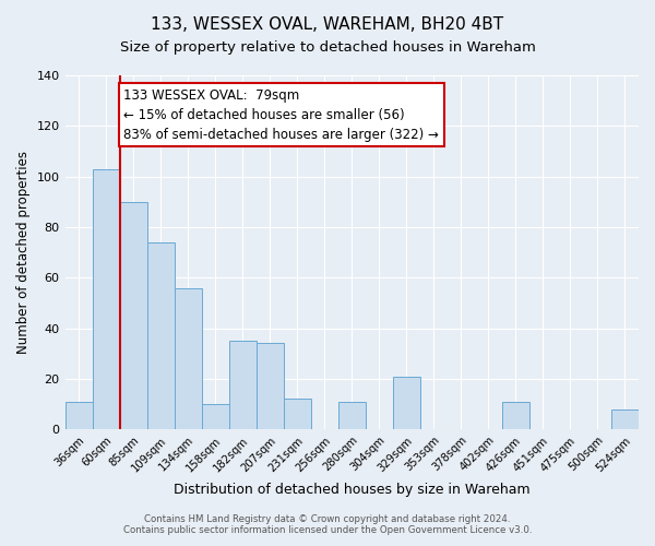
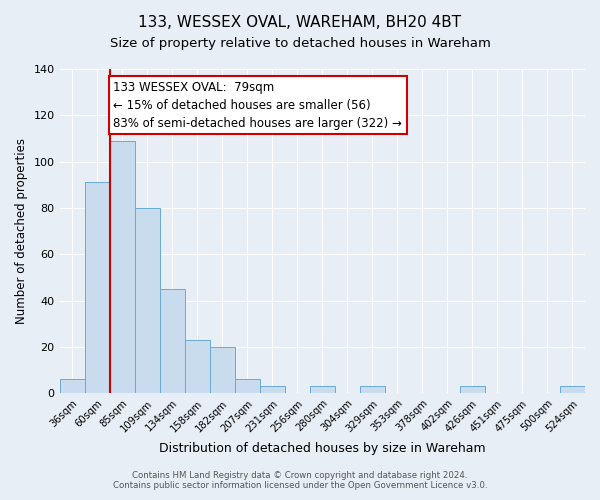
36sqm: 11 -> 6
60sqm: 103 -> 91
85sqm: 90 -> 109
109sqm: 74 -> 80
134sqm: 56 -> 45
158sqm: 10 -> 23
182sqm: 35 -> 20
207sqm: 34 -> 6
231sqm: 12 -> 3
280sqm: 11 -> 3
329sqm: 21 -> 3
426sqm: 11 -> 3
524sqm: 8 -> 3
